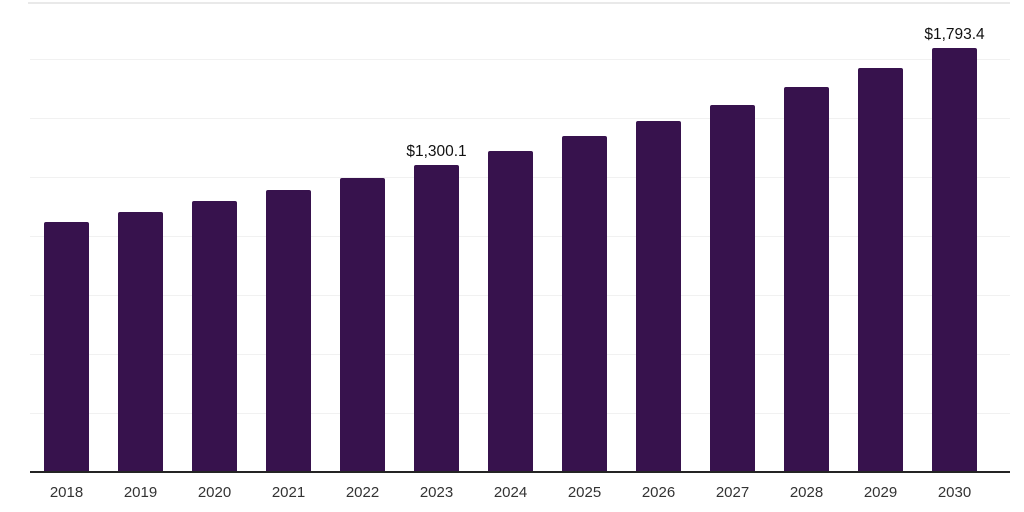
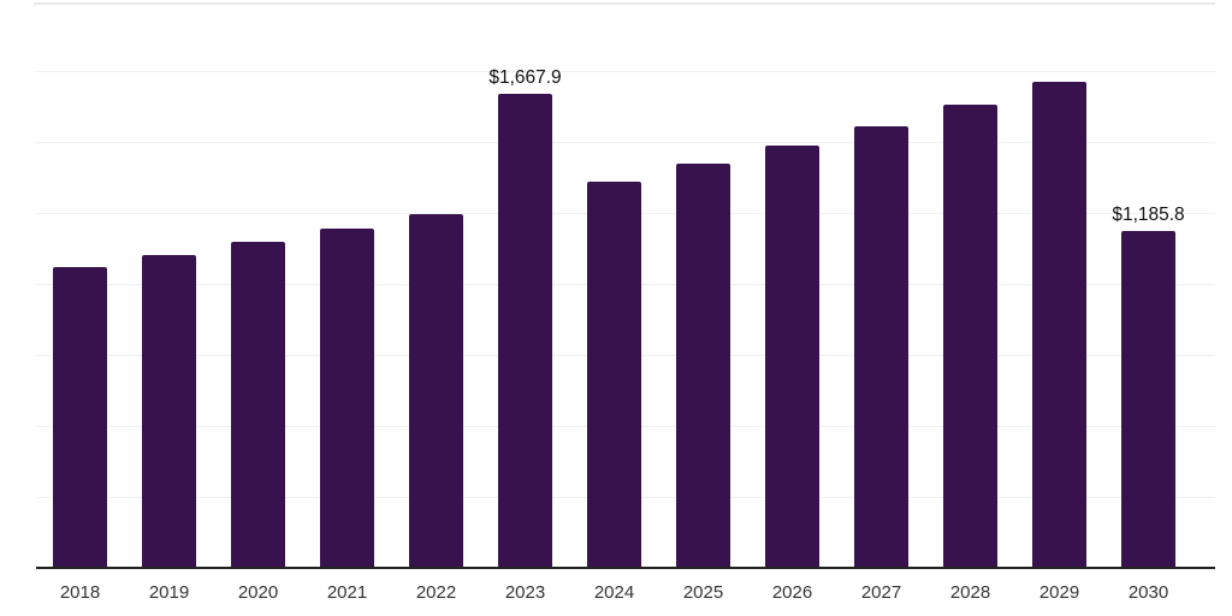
2023: $1,300.1 -> $1,667.9
2030: $1,793.4 -> $1,185.8
